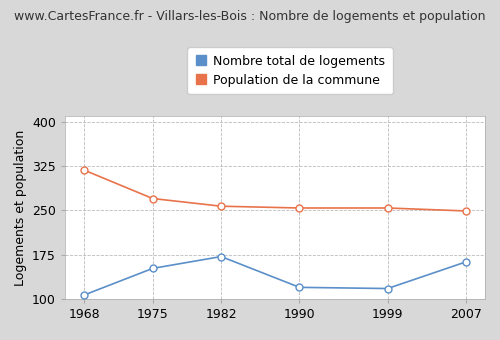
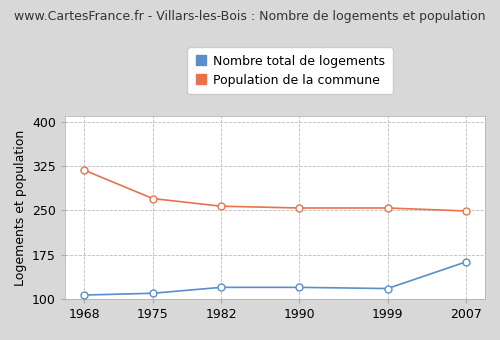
Nombre total de logements/1975: 152 -> 110
Nombre total de logements/1982: 172 -> 120
